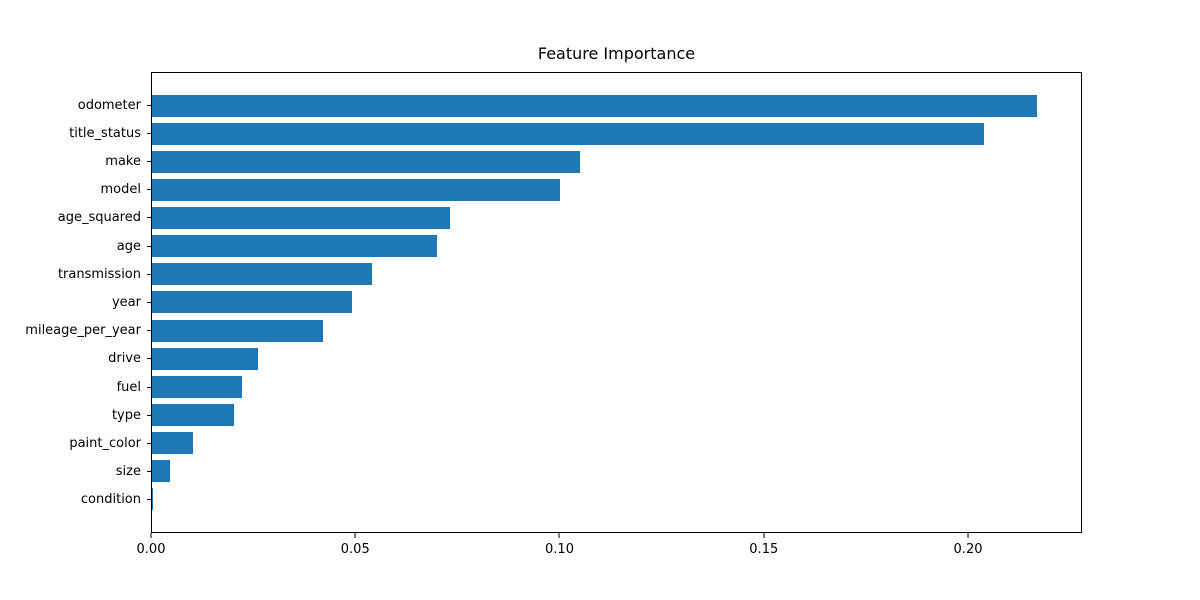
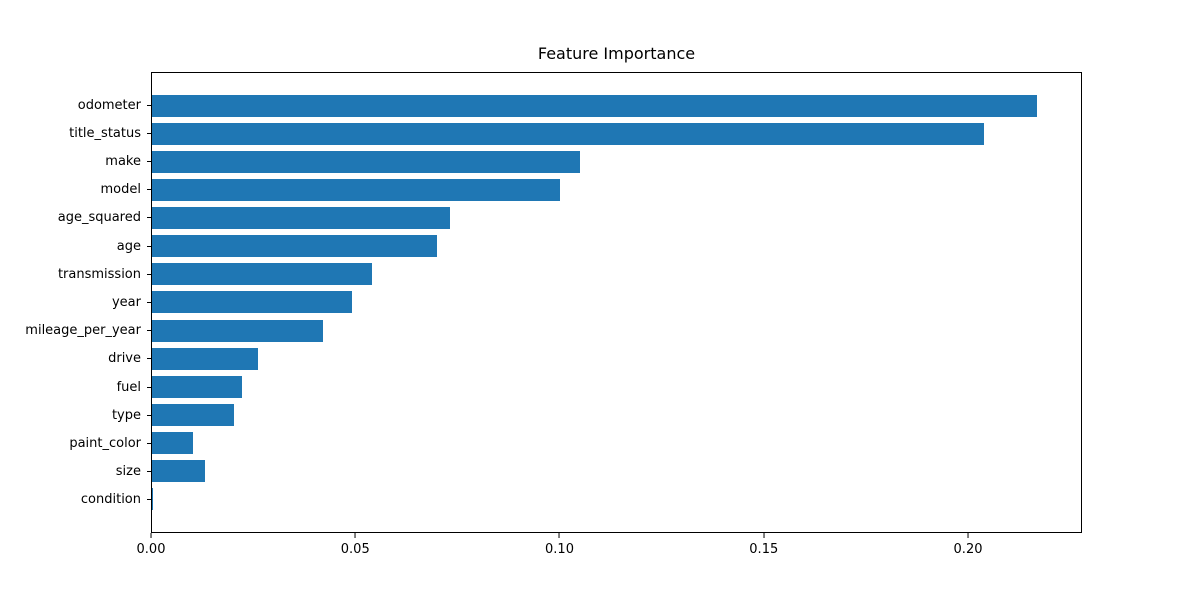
size: 0.004 -> 0.013
